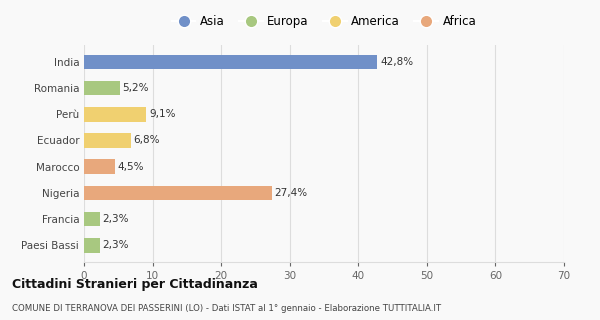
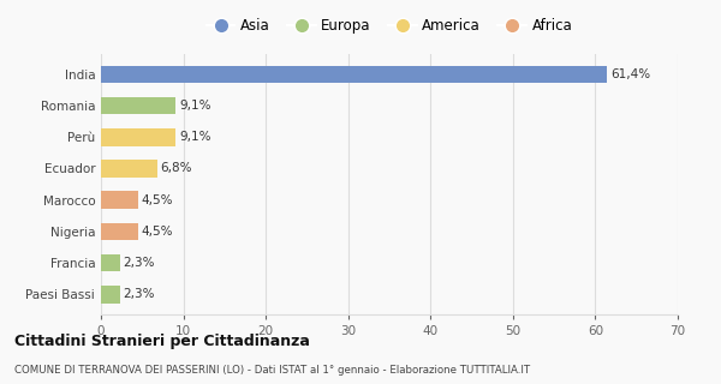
India: 42,8% -> 61,4%
Romania: 5,2% -> 9,1%
Nigeria: 27,4% -> 4,5%
